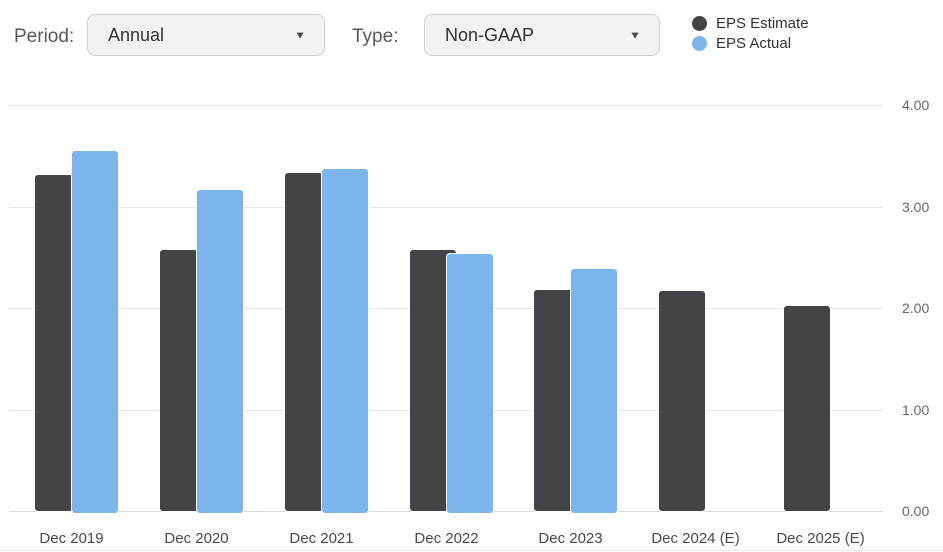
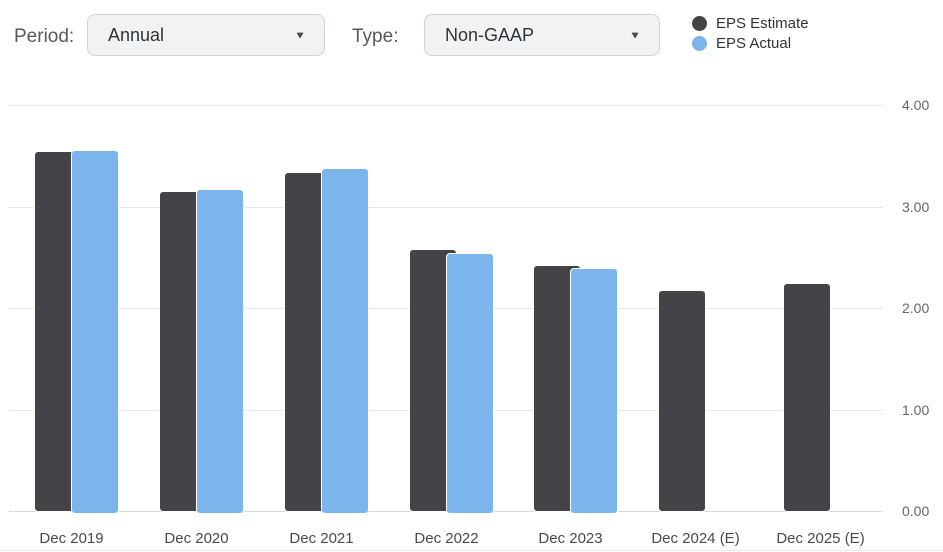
EPS Estimate/Dec 2019: 3.32 -> 3.55
EPS Estimate/Dec 2020: 2.58 -> 3.15
EPS Estimate/Dec 2023: 2.19 -> 2.42
EPS Estimate/Dec 2025 (E): 2.03 -> 2.25
